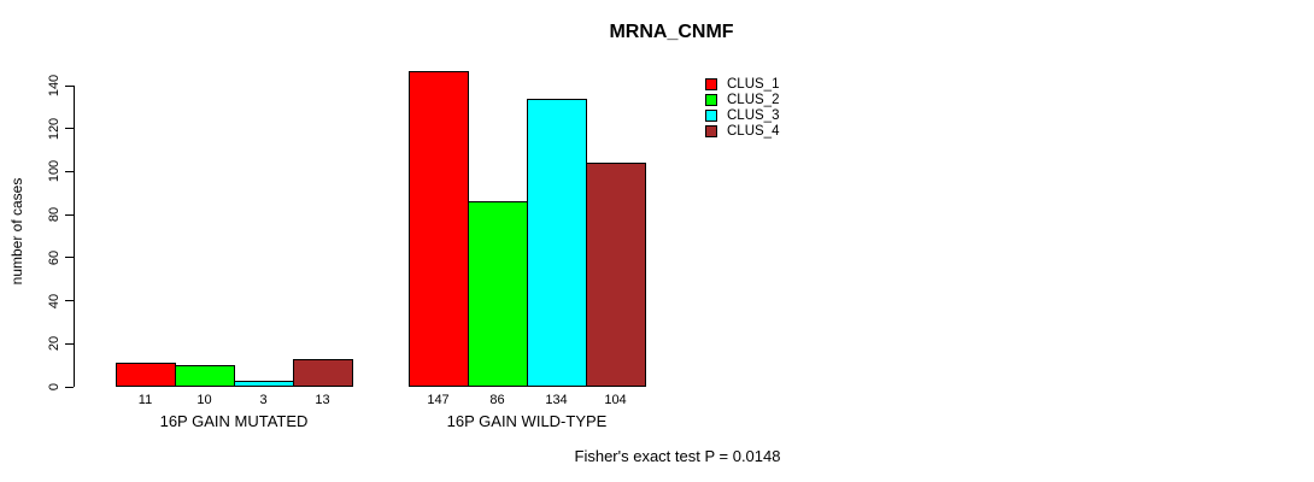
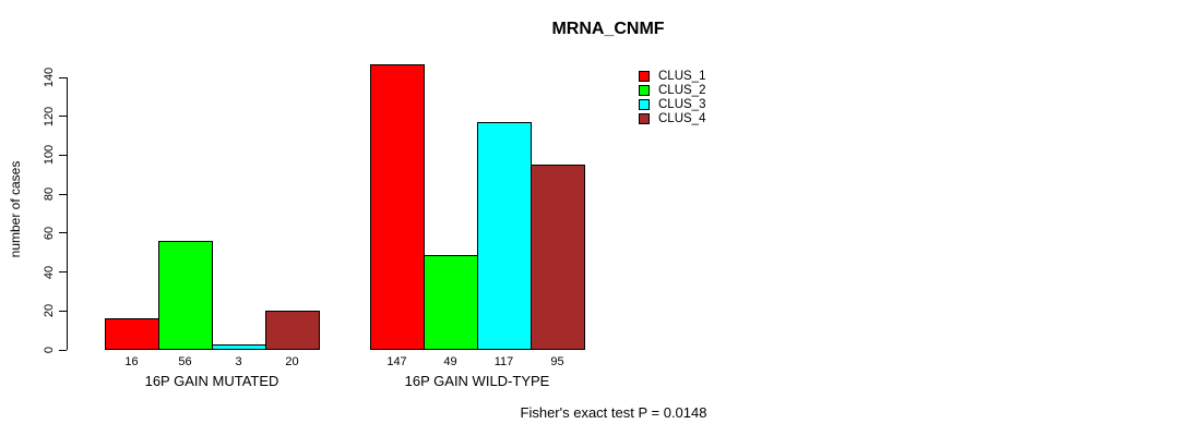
CLUS_1/16P GAIN MUTATED: 11 -> 16
CLUS_2/16P GAIN MUTATED: 10 -> 56
CLUS_4/16P GAIN MUTATED: 13 -> 20
CLUS_2/16P GAIN WILD-TYPE: 86 -> 49
CLUS_3/16P GAIN WILD-TYPE: 134 -> 117
CLUS_4/16P GAIN WILD-TYPE: 104 -> 95
